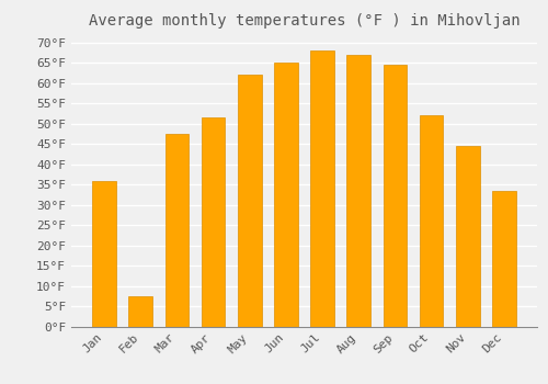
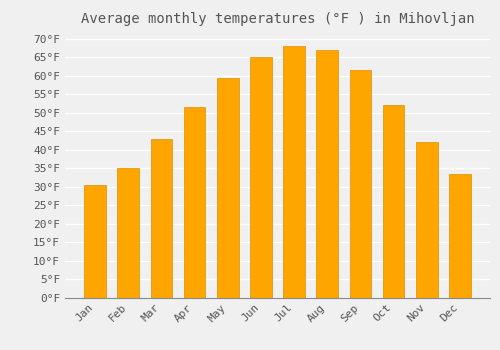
Jan: 36.0°F -> 30.5°F
Feb: 7.5°F -> 35.0°F
Mar: 47.5°F -> 43.0°F
May: 62.0°F -> 59.5°F
Sep: 64.5°F -> 61.5°F
Nov: 44.5°F -> 42.0°F
